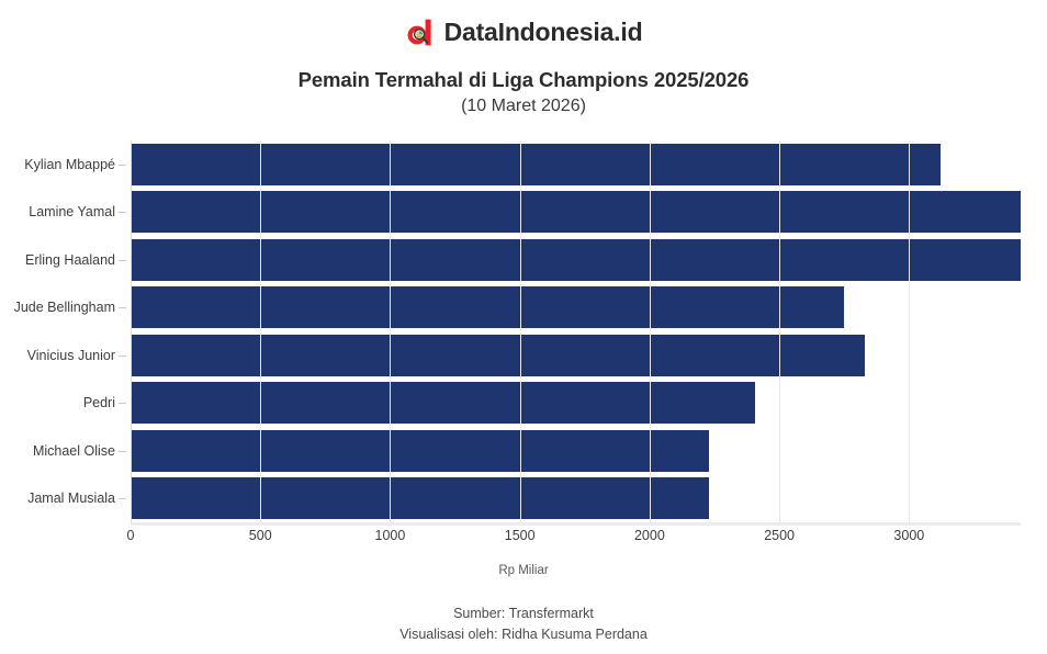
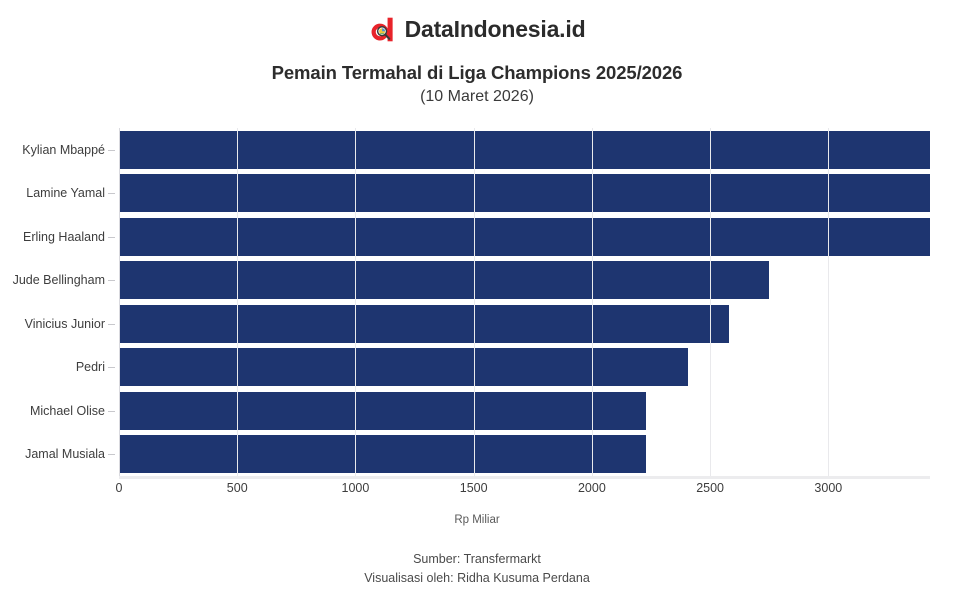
Kylian Mbappé: 3120 -> 3430
Vinicius Junior: 2830 -> 2580
